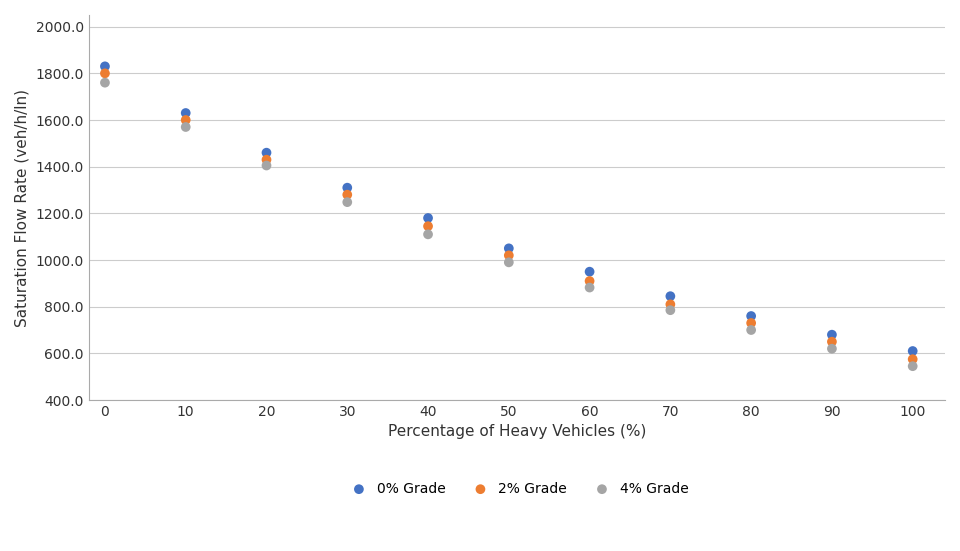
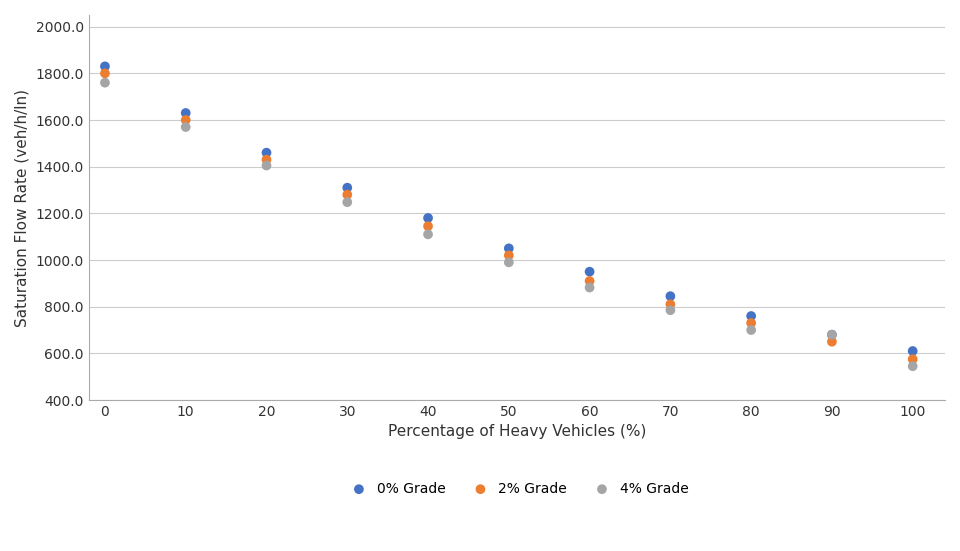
4% Grade/90: 620 -> 680
